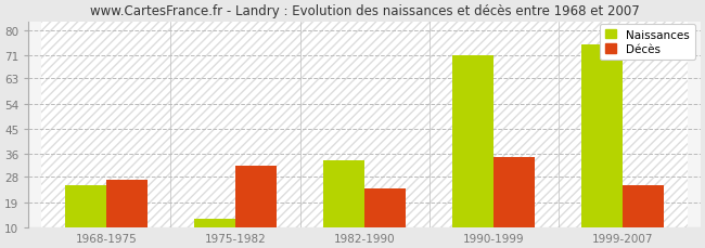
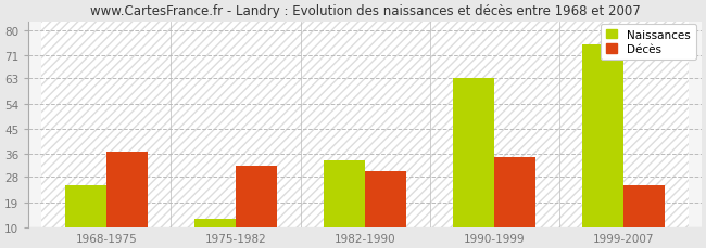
Décès/1968-1975: 27 -> 37
Décès/1982-1990: 24 -> 30
Naissances/1990-1999: 71 -> 63
